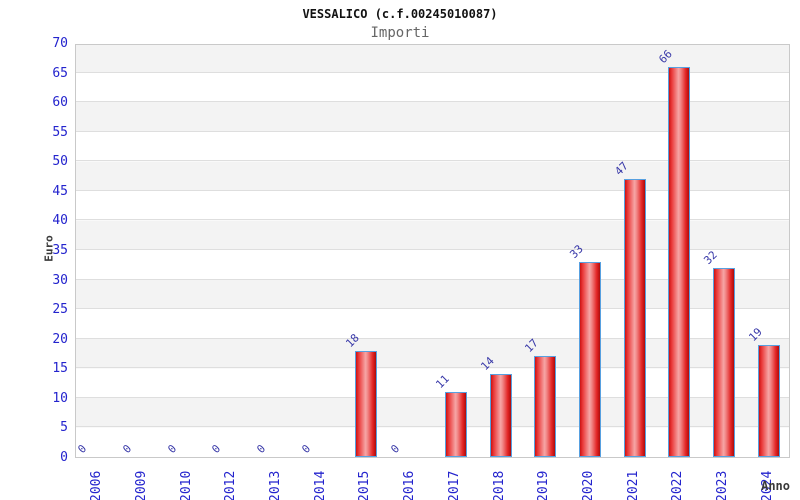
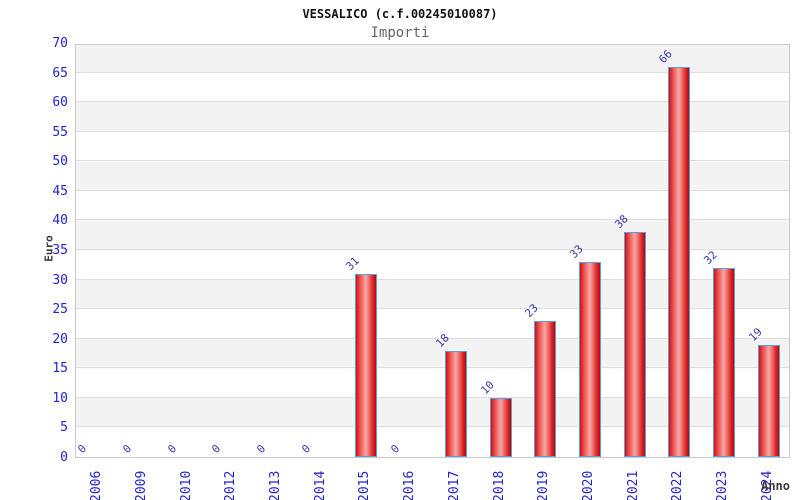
2015: 18 -> 31
2017: 11 -> 18
2018: 14 -> 10
2019: 17 -> 23
2021: 47 -> 38
